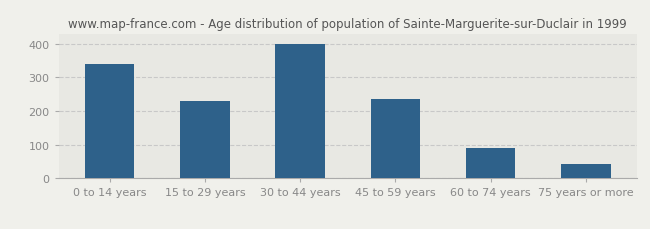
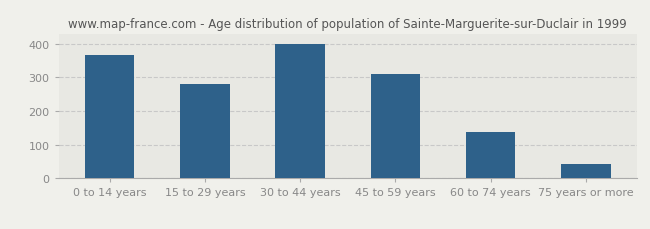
0 to 14 years: 340 -> 365
15 to 29 years: 230 -> 280
45 to 59 years: 235 -> 310
60 to 74 years: 90 -> 137
